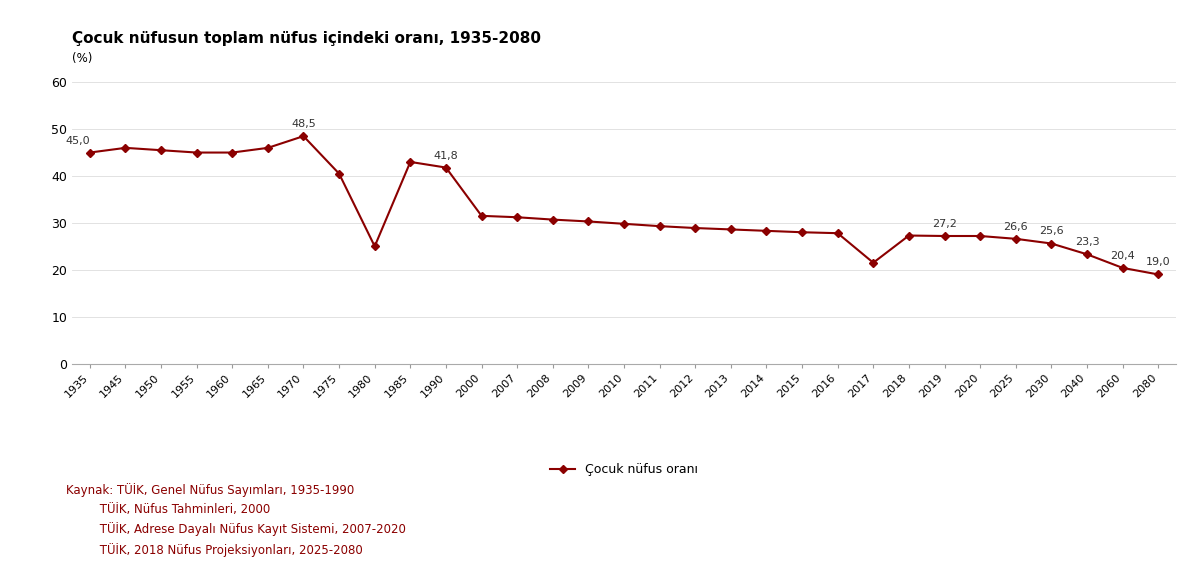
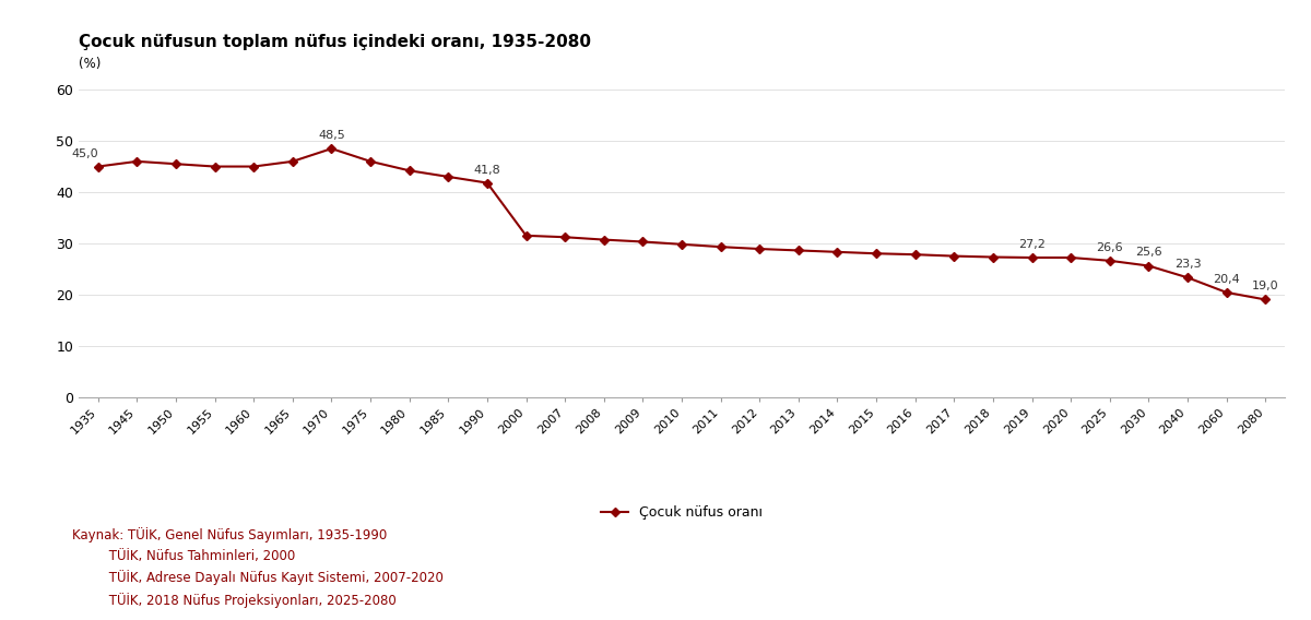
1975: 40.5 -> 46.0
1980: 25.0 -> 44.2
2017: 21.5 -> 27.5
